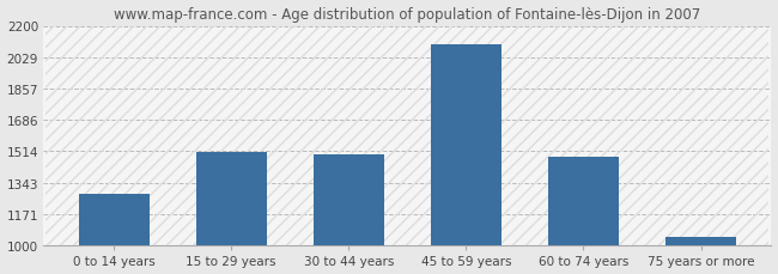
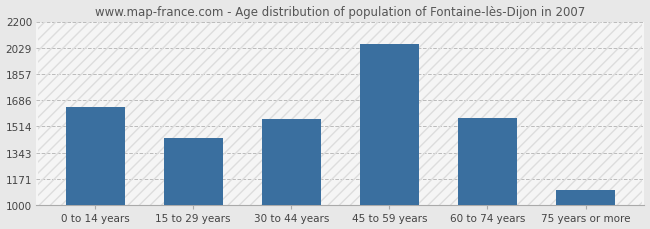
0 to 14 years: 1280 -> 1640
15 to 29 years: 1510 -> 1440
30 to 44 years: 1500 -> 1560
45 to 59 years: 2100 -> 2050
60 to 74 years: 1490 -> 1570
75 years or more: 1050 -> 1100
